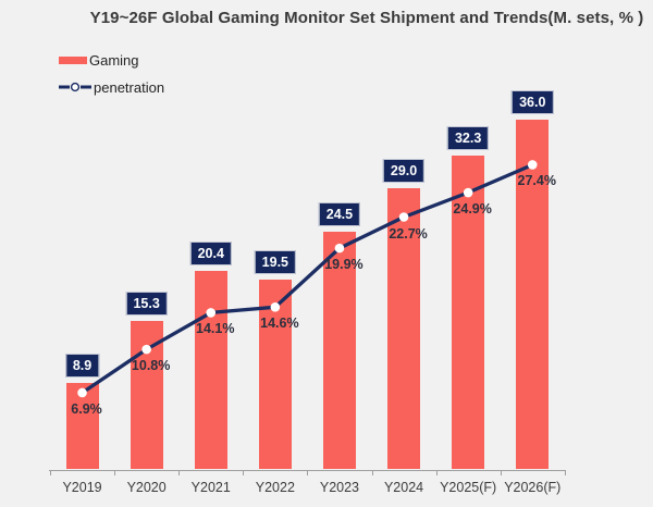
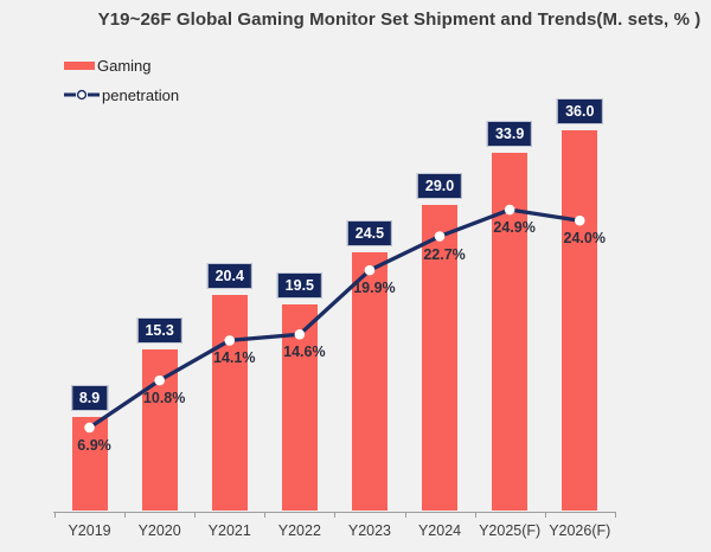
Gaming/Y2025(F): 32.3 -> 33.9
penetration/Y2026(F): 27.4% -> 24.0%
